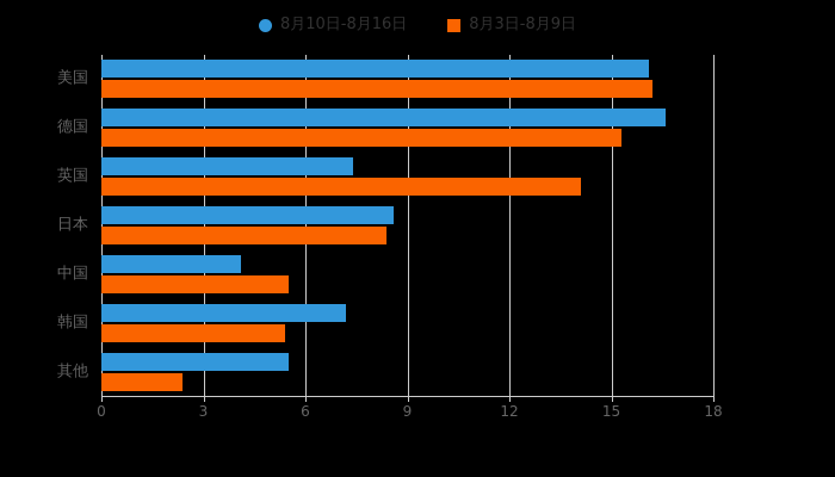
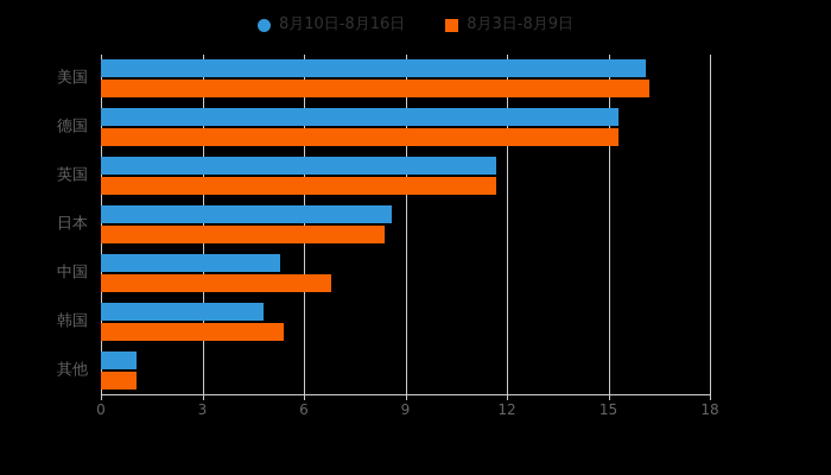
8月10日-8月16日/德国: 16.6 -> 15.3
8月10日-8月16日/英国: 7.4 -> 11.7
8月3日-8月9日/英国: 14.1 -> 11.7
8月10日-8月16日/中国: 4.1 -> 5.3
8月3日-8月9日/中国: 5.5 -> 6.8
8月10日-8月16日/韩国: 7.2 -> 4.8
8月10日-8月16日/其他: 5.5 -> 1.1
8月3日-8月9日/其他: 2.4 -> 1.1
